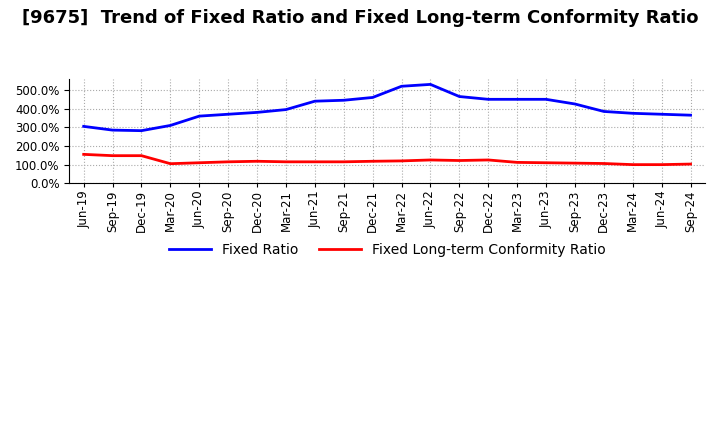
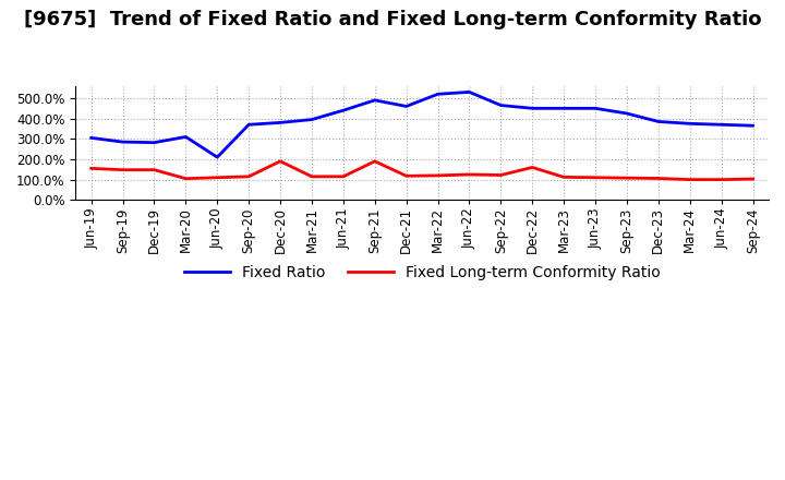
Fixed Ratio/Jun-20: 360% -> 210%
Fixed Long-term Conformity Ratio/Dec-20: 120% -> 190%
Fixed Ratio/Sep-21: 440% -> 490%
Fixed Long-term Conformity Ratio/Sep-21: 120% -> 190%
Fixed Long-term Conformity Ratio/Dec-22: 120% -> 160%
